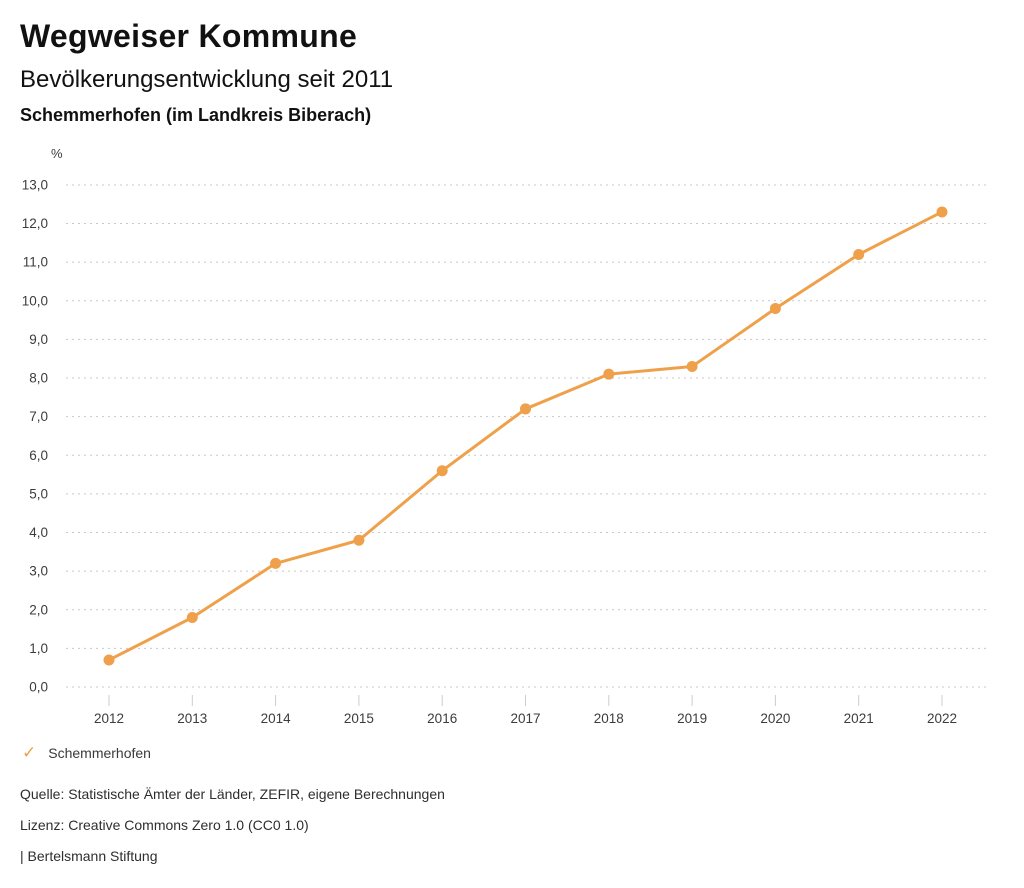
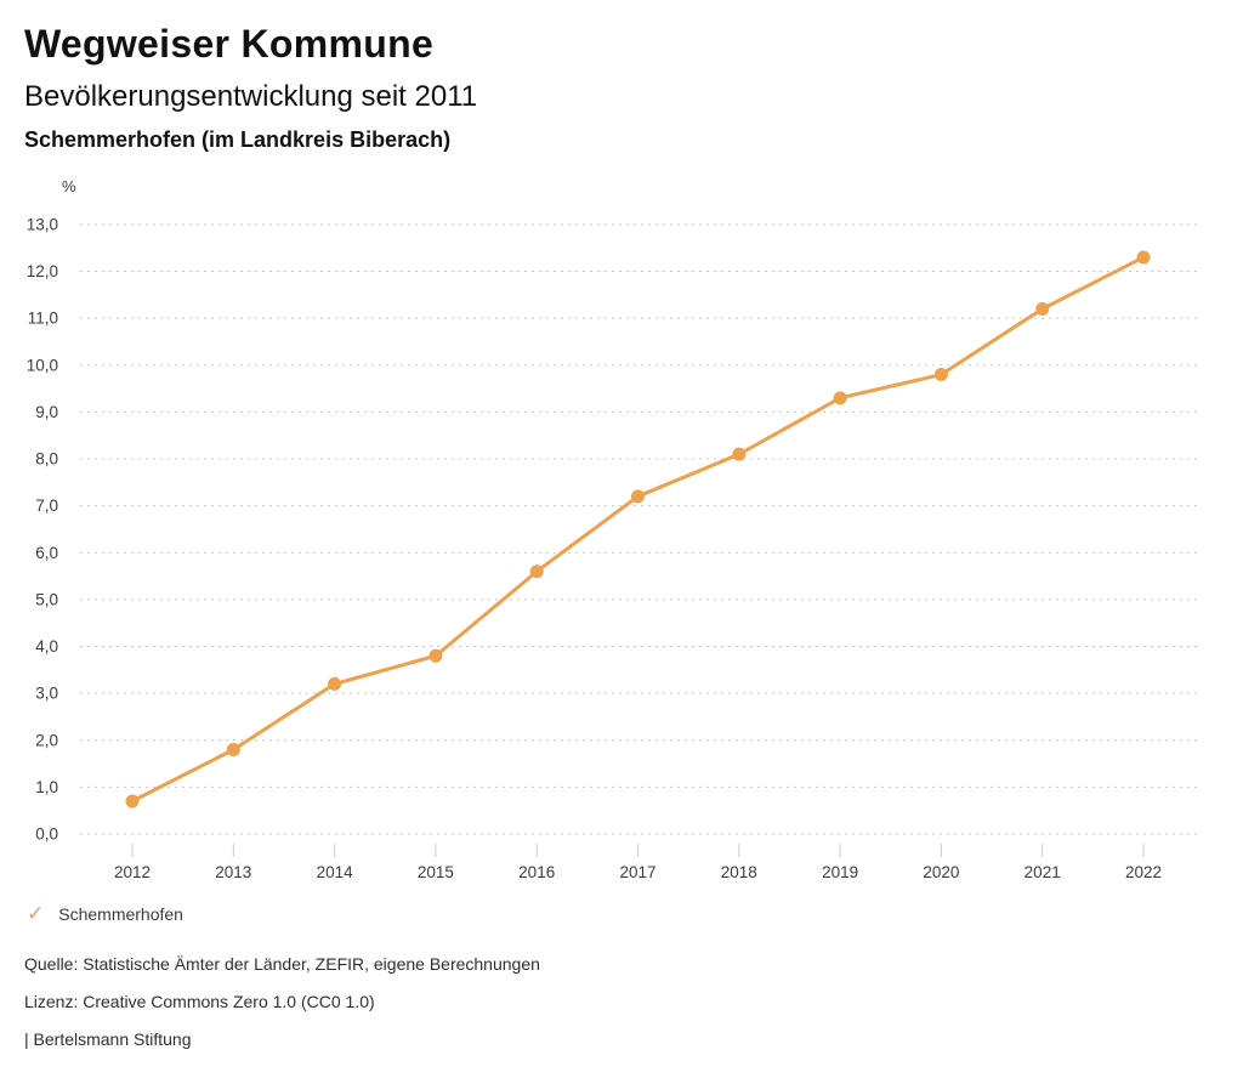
2019: 8,3 -> 9,3
